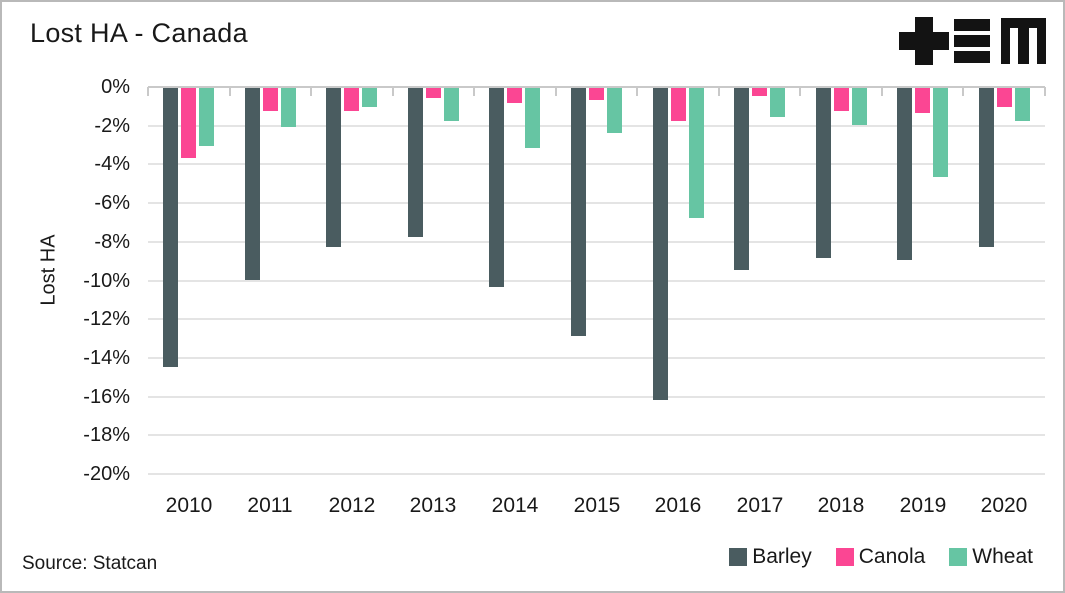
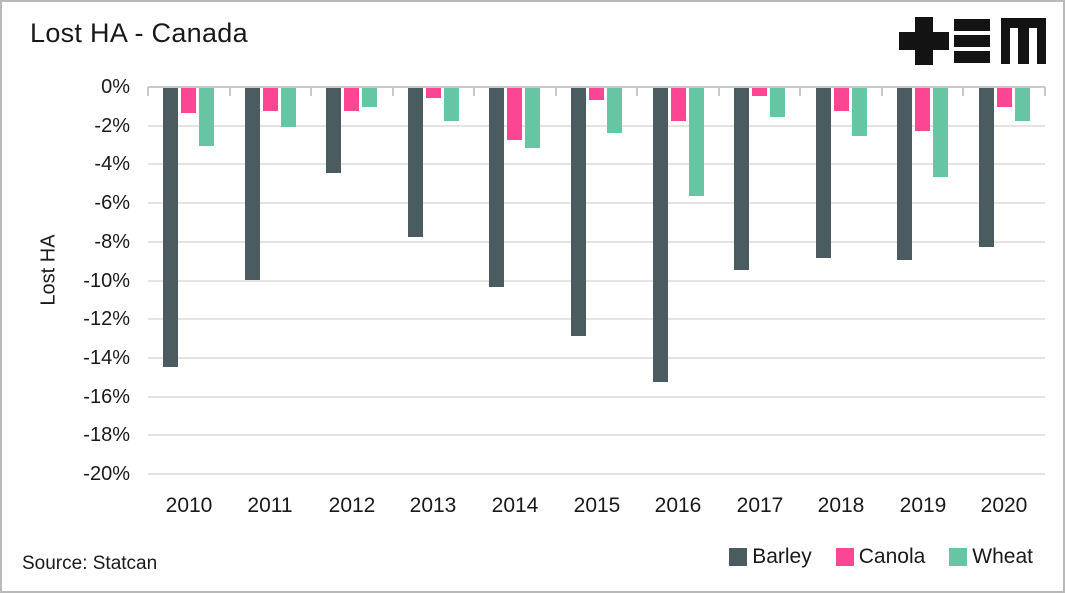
Canola/2010: -3.6% -> -1.3%
Barley/2012: -8.2% -> -4.4%
Canola/2014: -0.8% -> -2.7%
Barley/2016: -16.1% -> -15.2%
Wheat/2016: -6.7% -> -5.6%
Wheat/2018: -1.9% -> -2.5%
Canola/2019: -1.3% -> -2.2%
